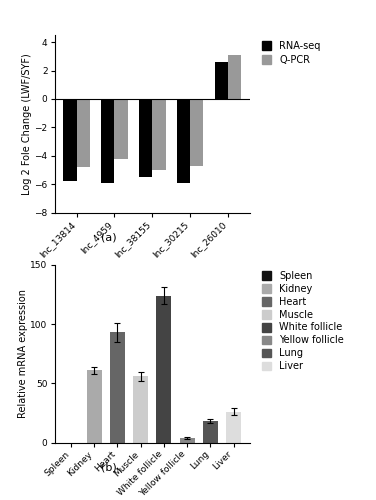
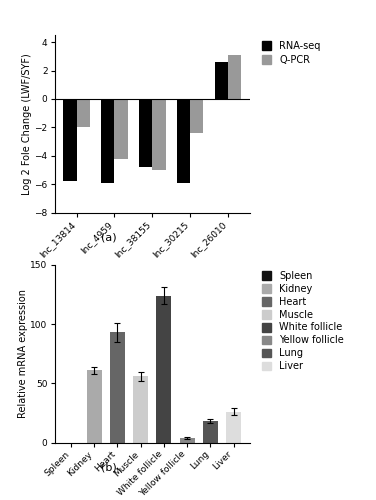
Q-PCR/lnc_13814: -4.8 -> -2.0
RNA-seq/lnc_38155: -5.5 -> -4.8
Q-PCR/lnc_30215: -4.7 -> -2.4
